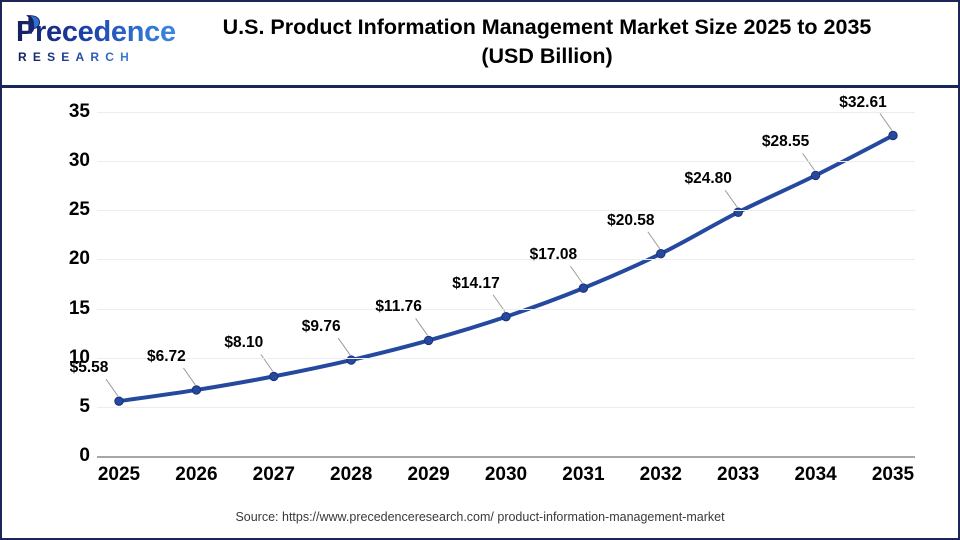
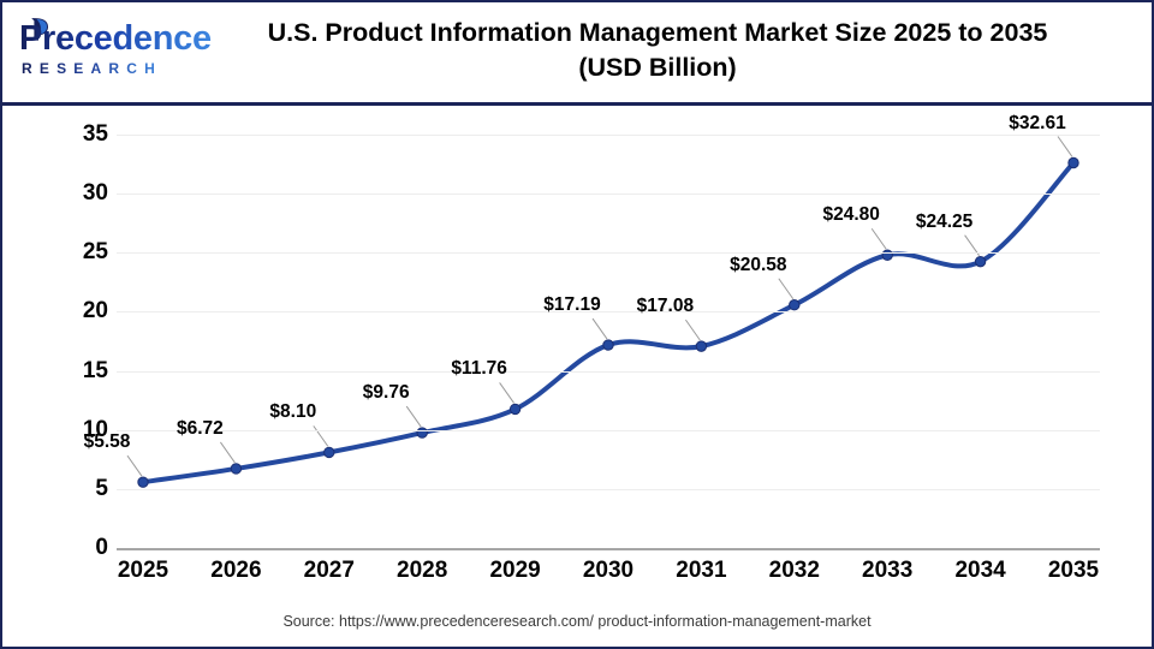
2030: $14.17 -> $17.19
2034: $28.55 -> $24.25
